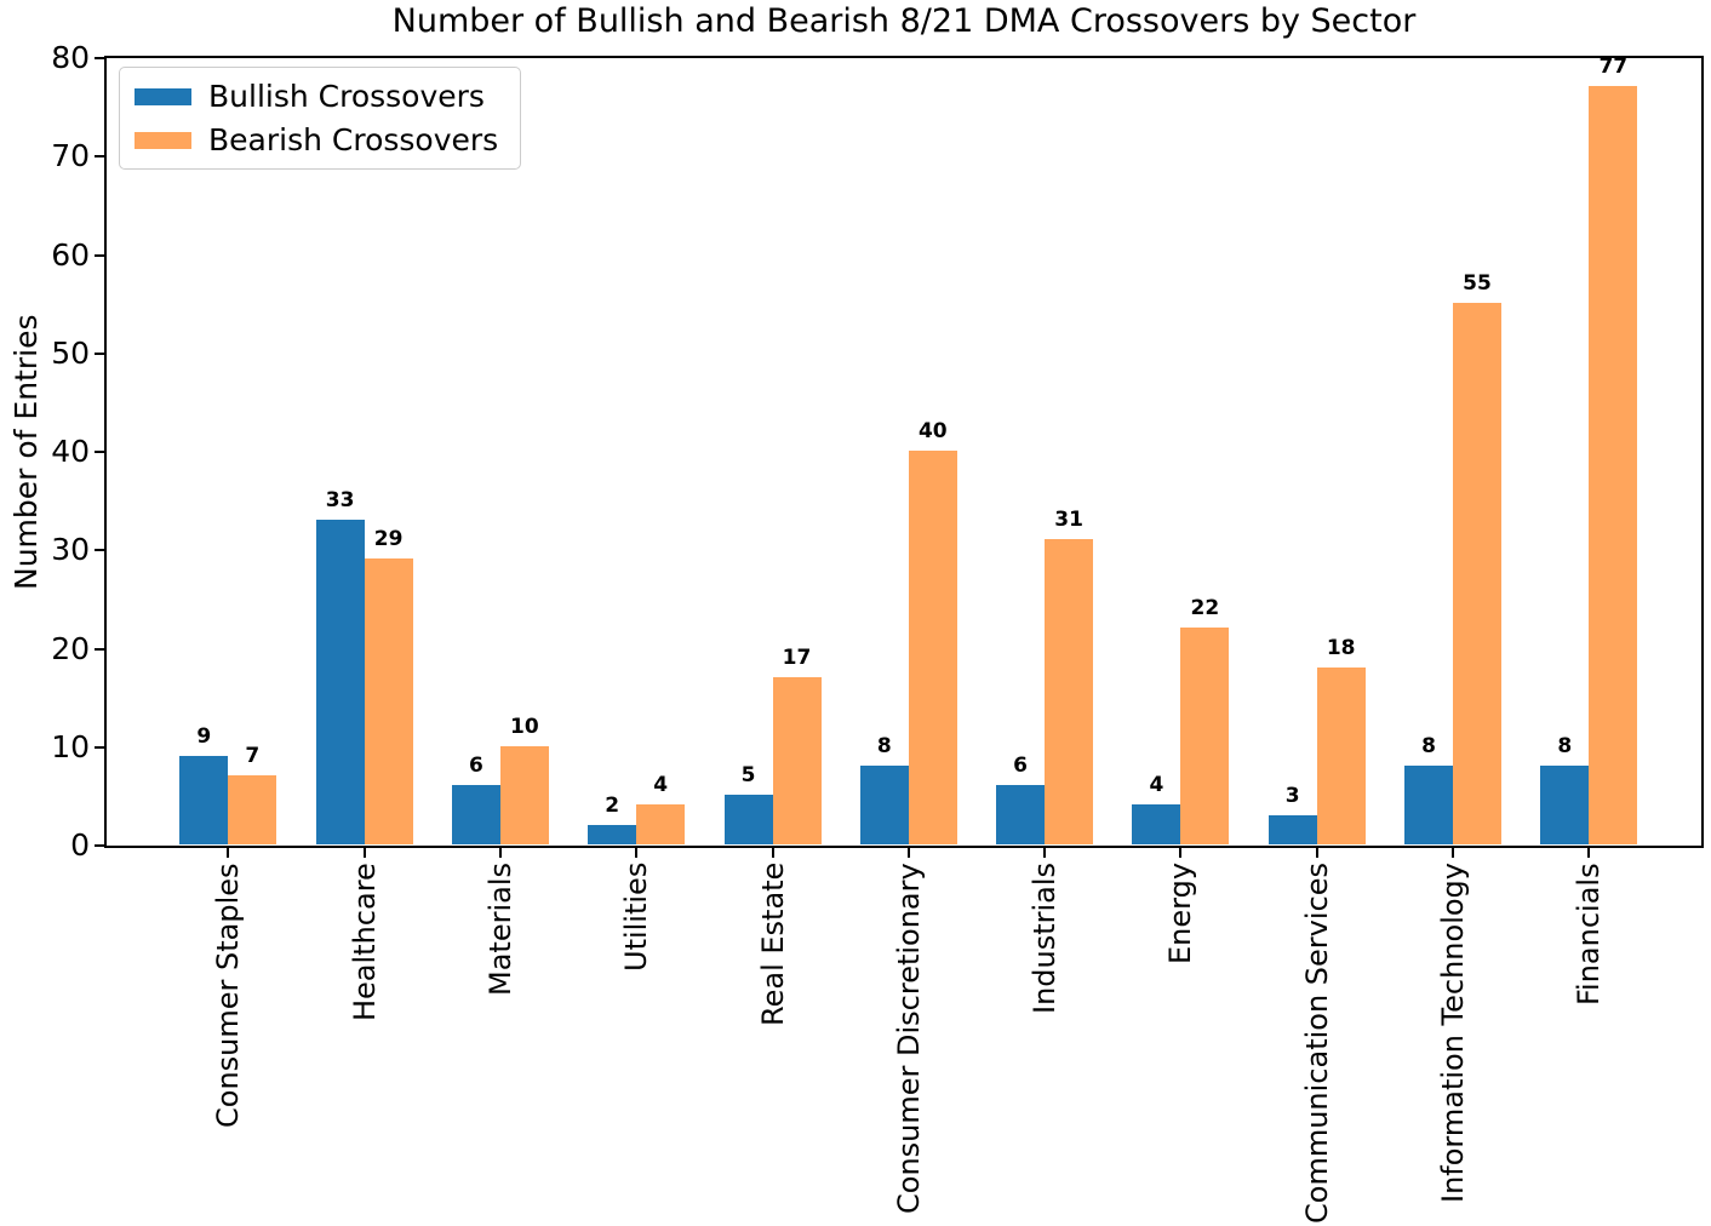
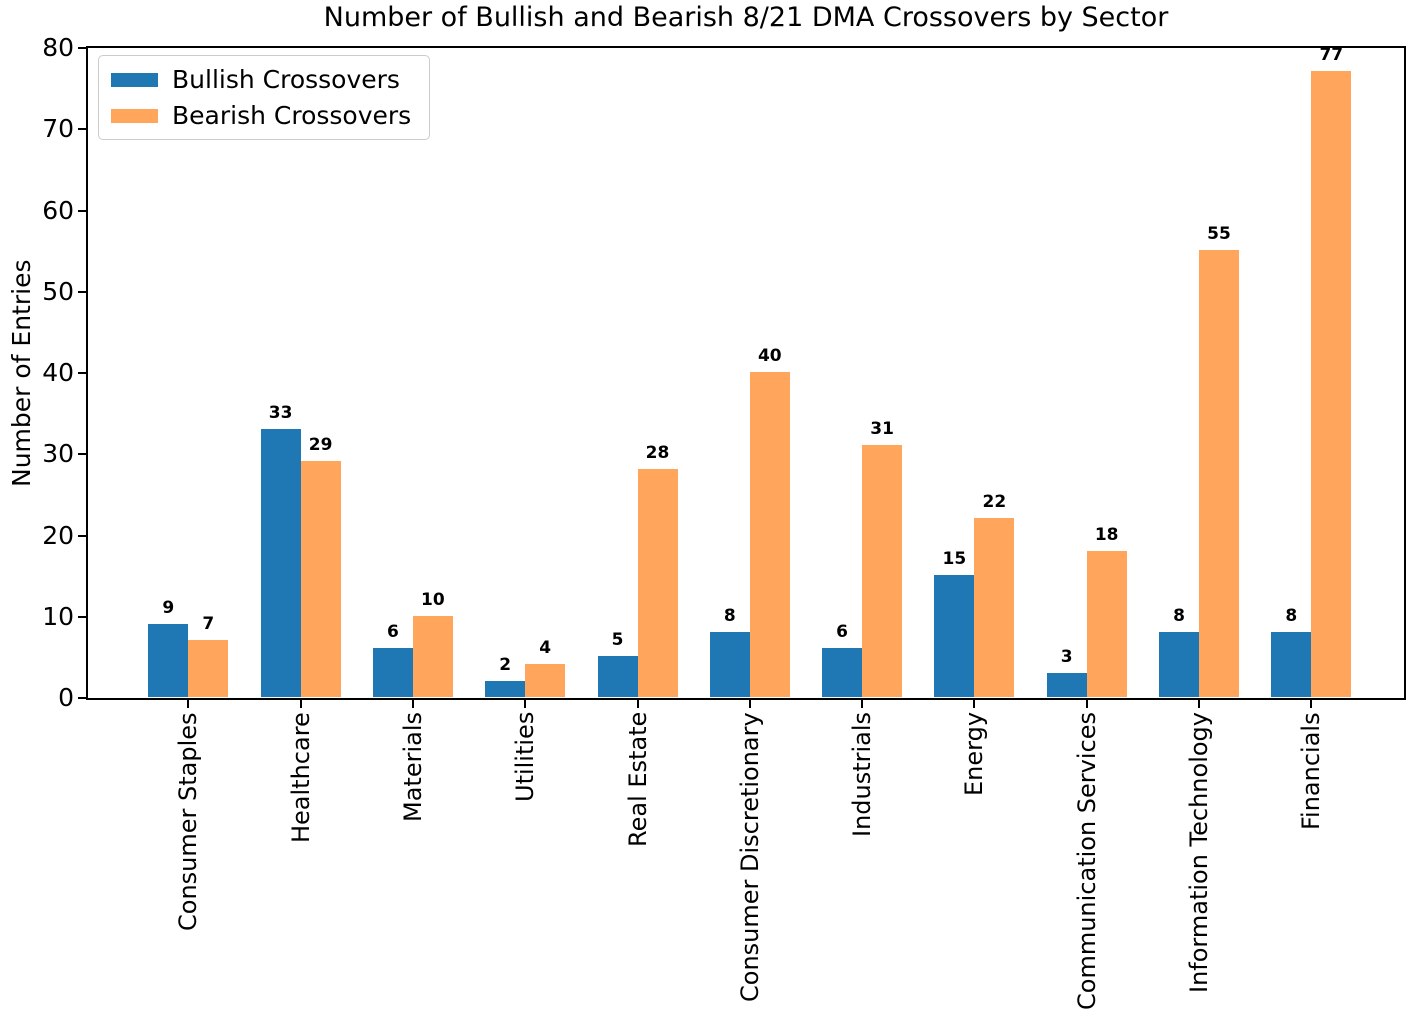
Bearish Crossovers/Real Estate: 17 -> 28
Bullish Crossovers/Energy: 4 -> 15
